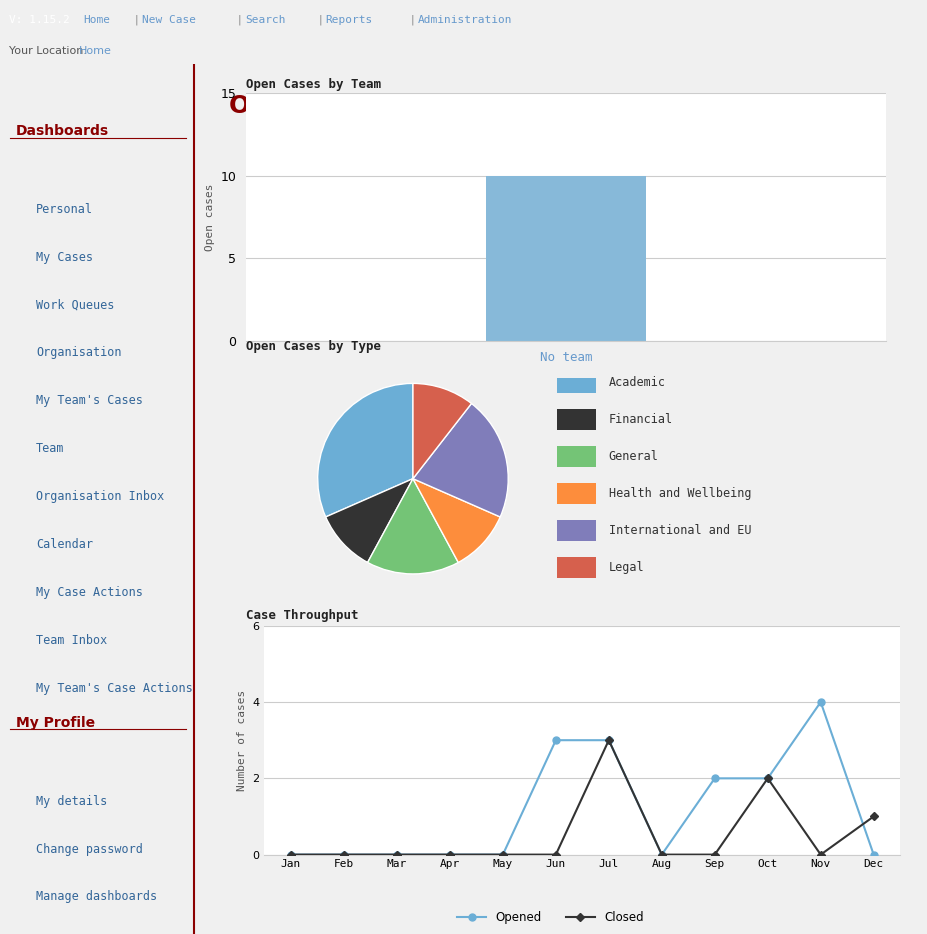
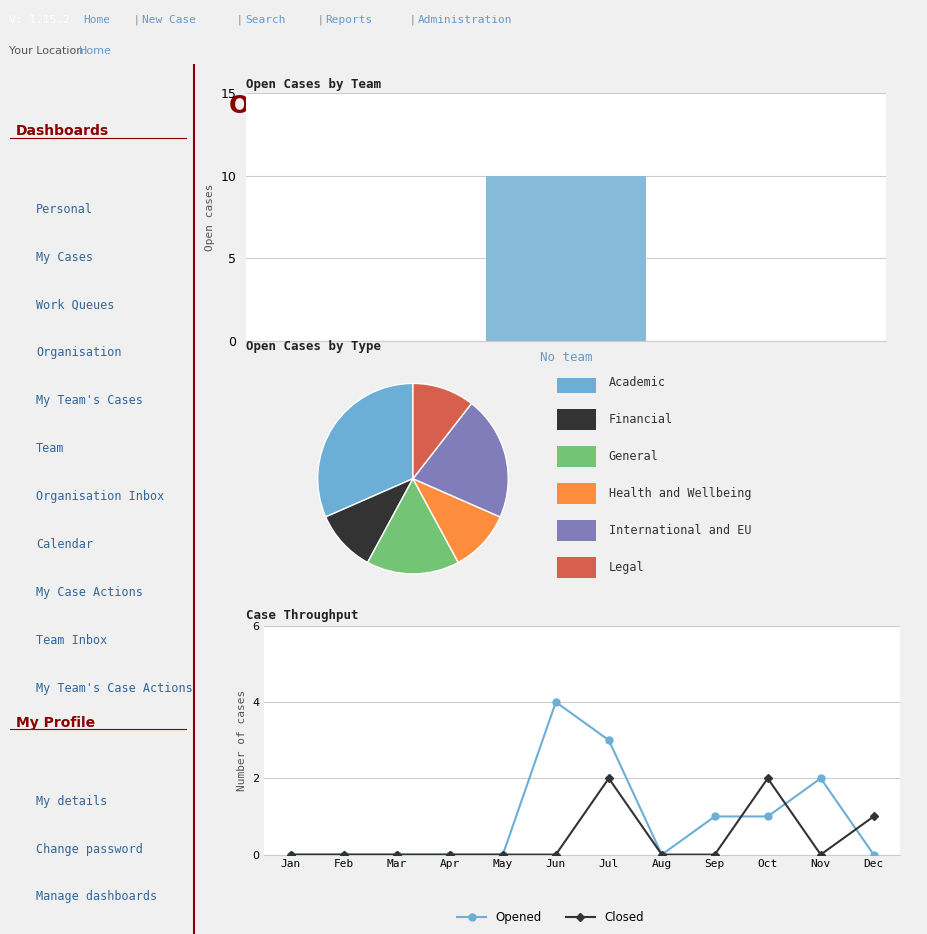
Opened/Jun: 3 -> 4
Closed/Jul: 3 -> 2
Opened/Sep: 2 -> 1
Opened/Oct: 2 -> 1
Opened/Nov: 4 -> 2
